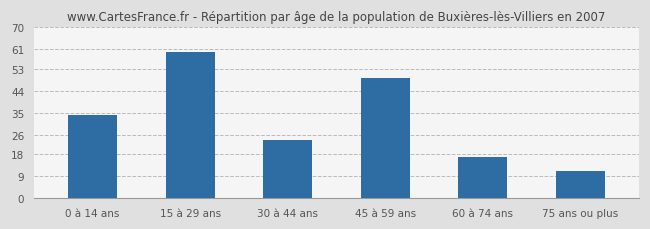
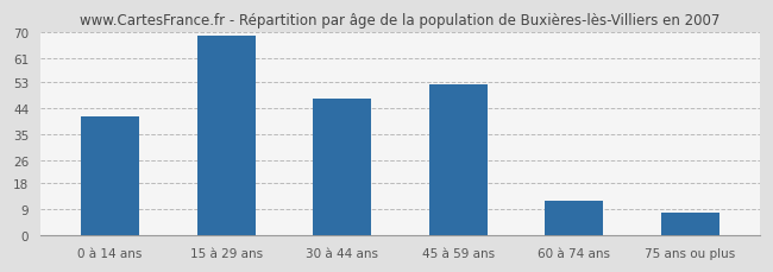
0 à 14 ans: 34 -> 41
15 à 29 ans: 60 -> 69
30 à 44 ans: 24 -> 47
45 à 59 ans: 49 -> 52
60 à 74 ans: 17 -> 12
75 ans ou plus: 11 -> 8
